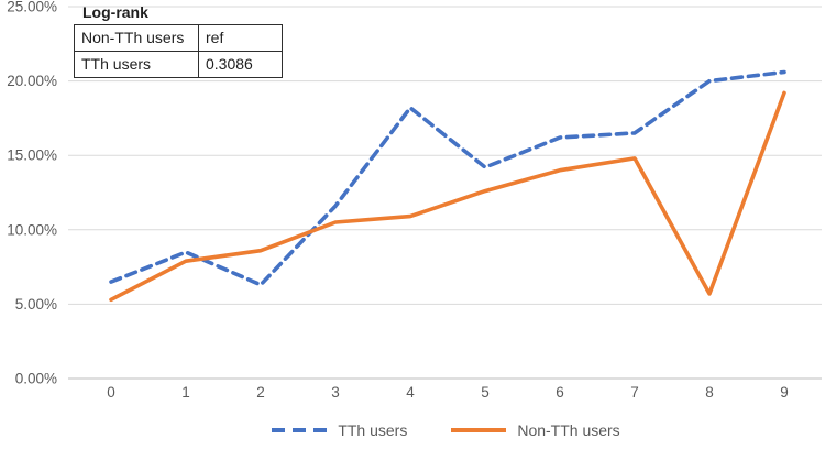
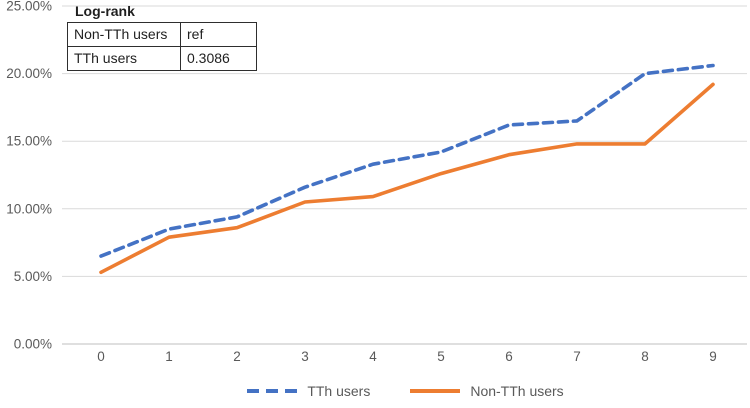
TTh users/2: 6.3% -> 9.4%
TTh users/4: 18.2% -> 13.3%
Non-TTh users/8: 5.7% -> 14.8%
